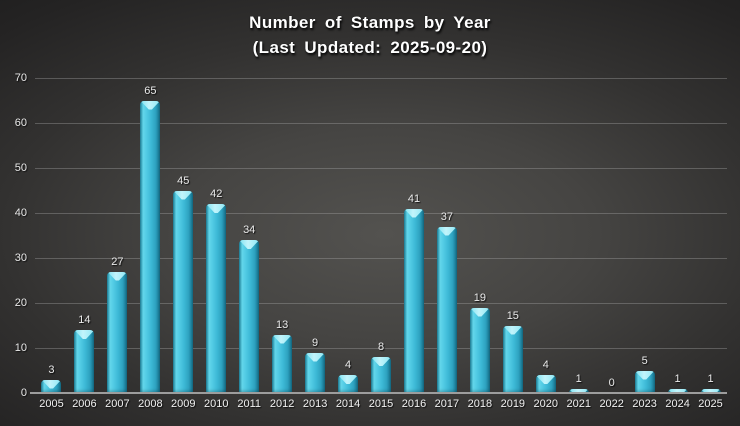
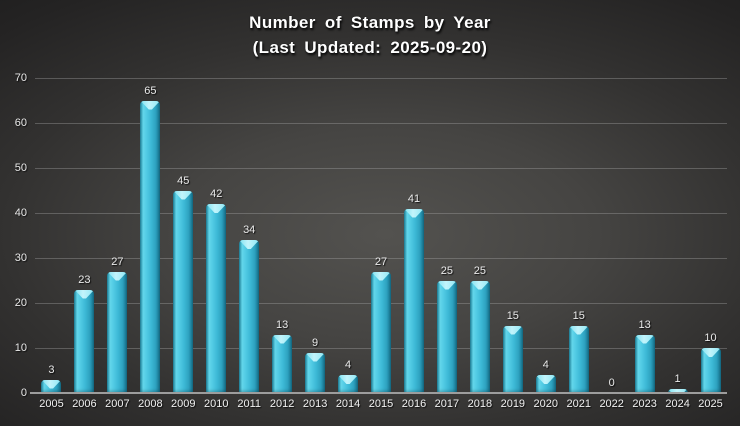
2006: 14 -> 23
2015: 8 -> 27
2017: 37 -> 25
2018: 19 -> 25
2021: 1 -> 15
2023: 5 -> 13
2025: 1 -> 10
